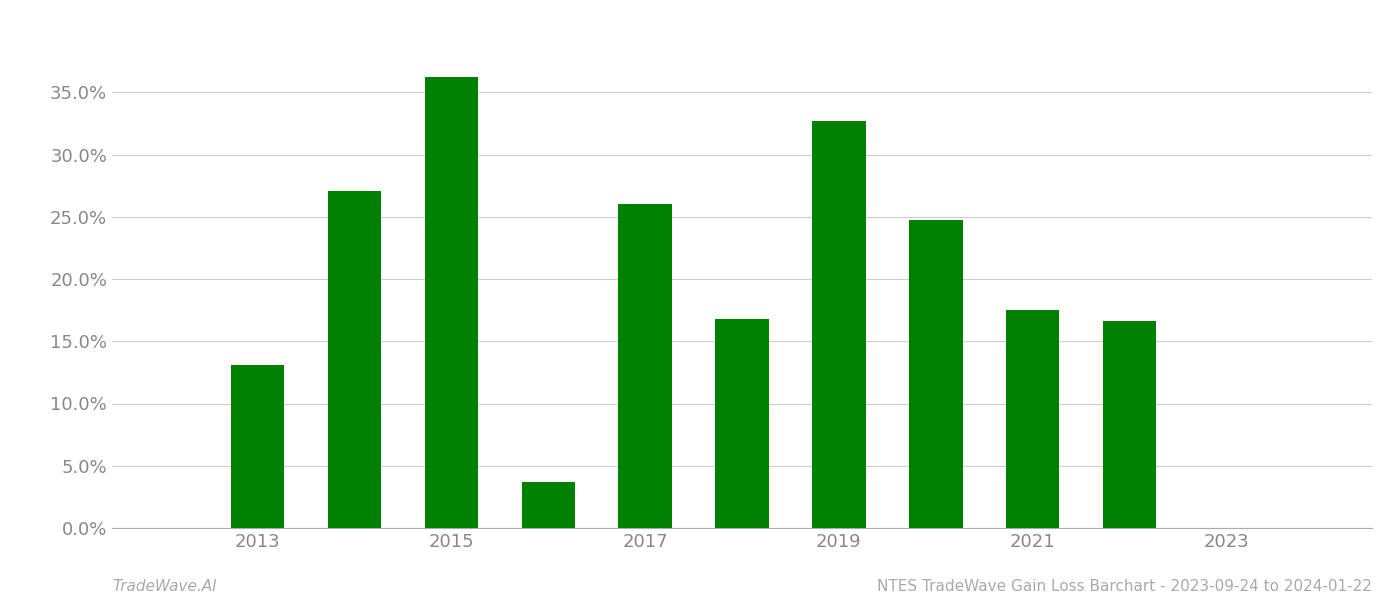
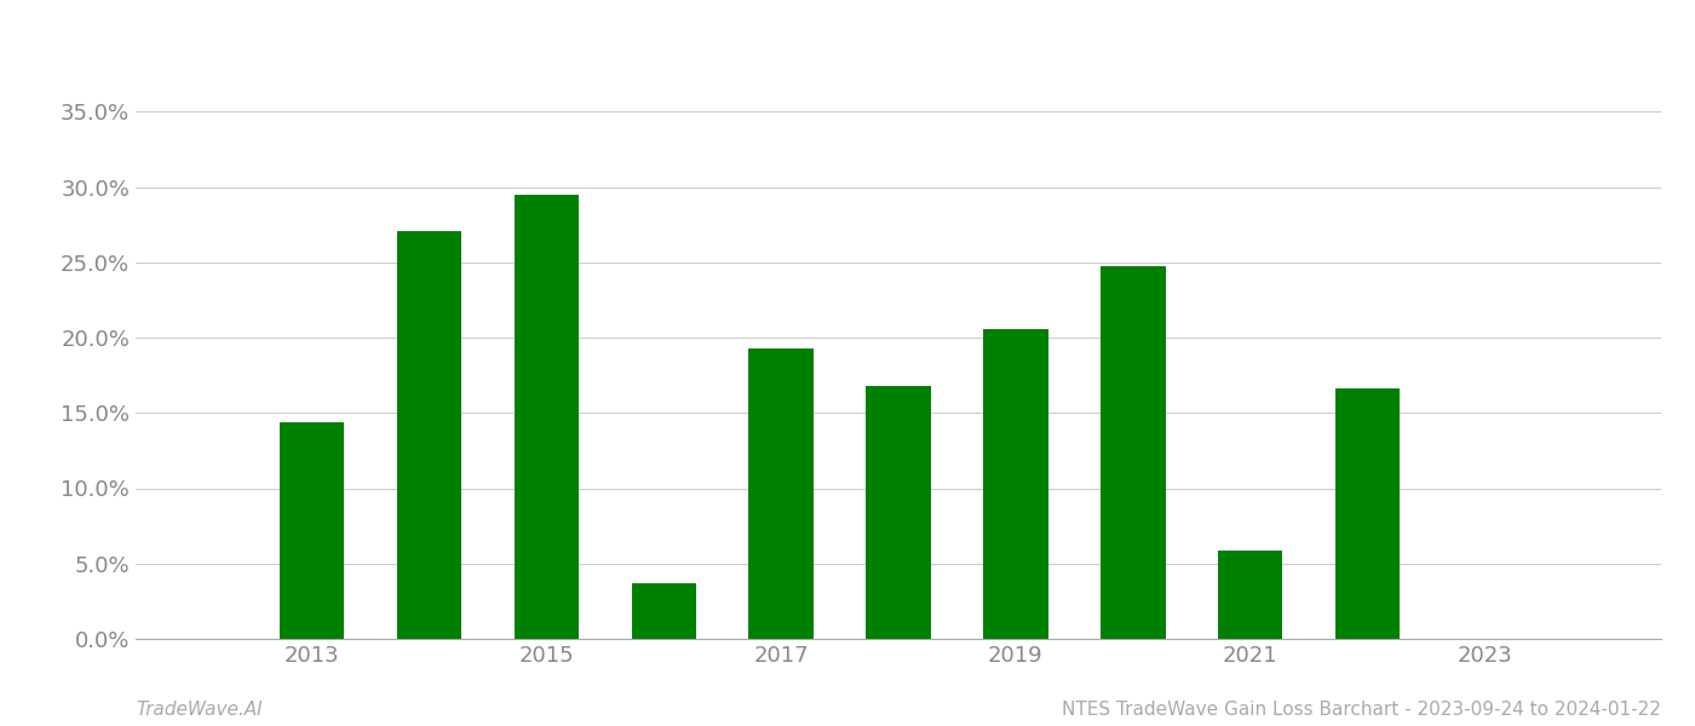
2013: 13.1% -> 14.4%
2015: 36.2% -> 29.5%
2017: 26.0% -> 19.3%
2019: 32.7% -> 20.6%
2021: 17.5% -> 5.9%
